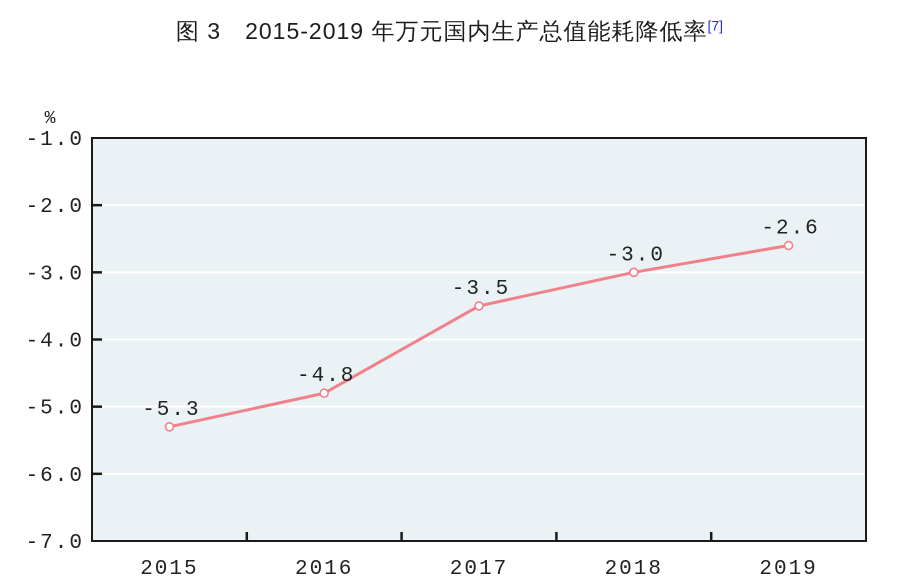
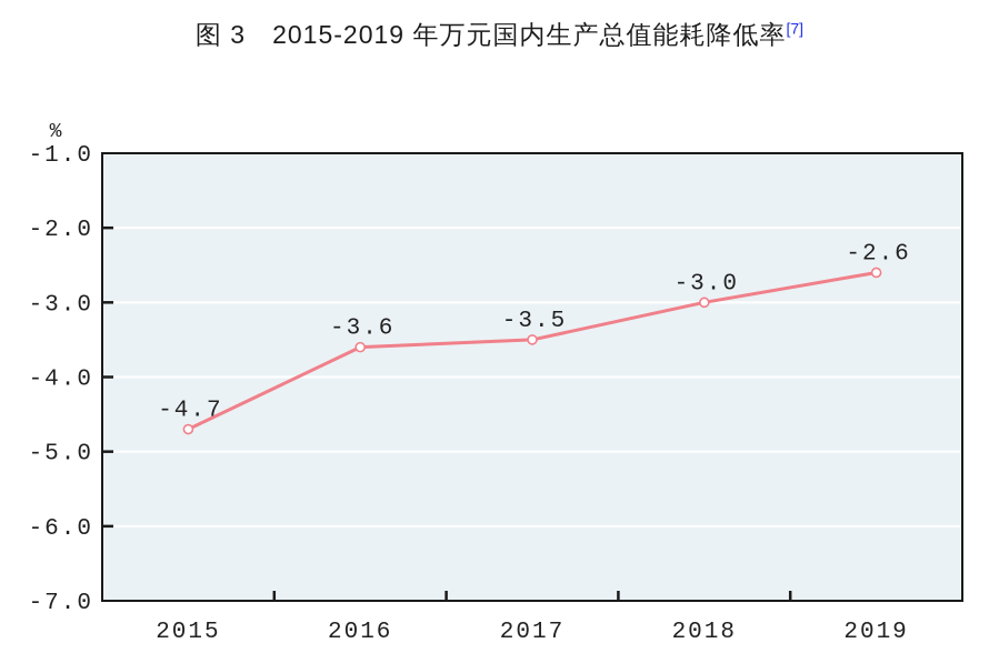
2015: -5.3 -> -4.7
2016: -4.8 -> -3.6
